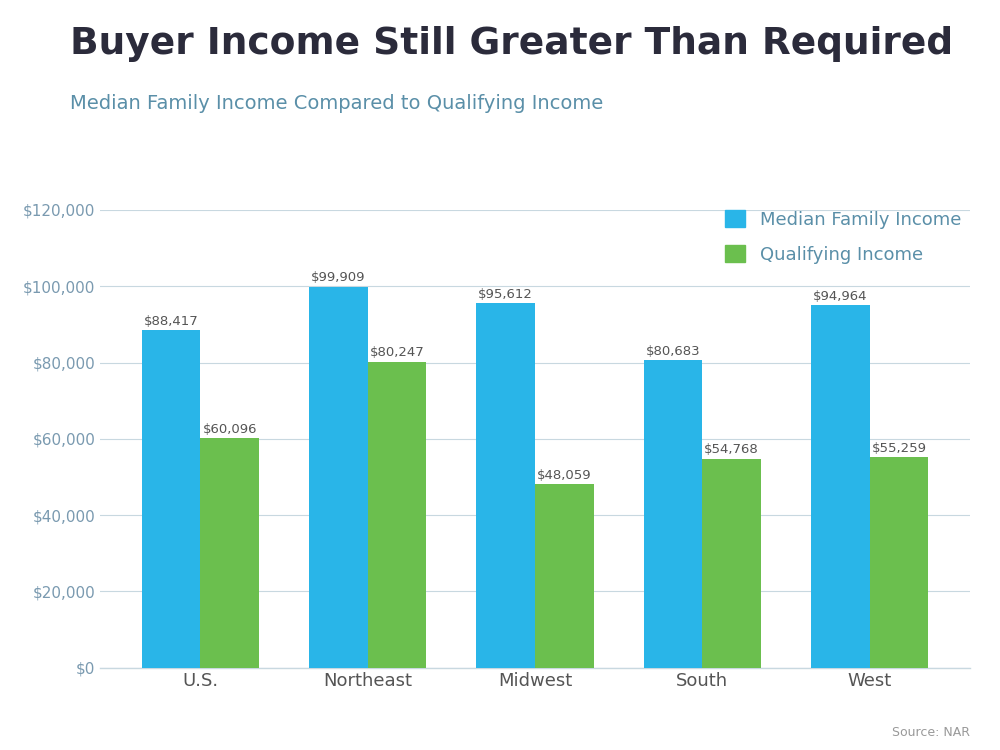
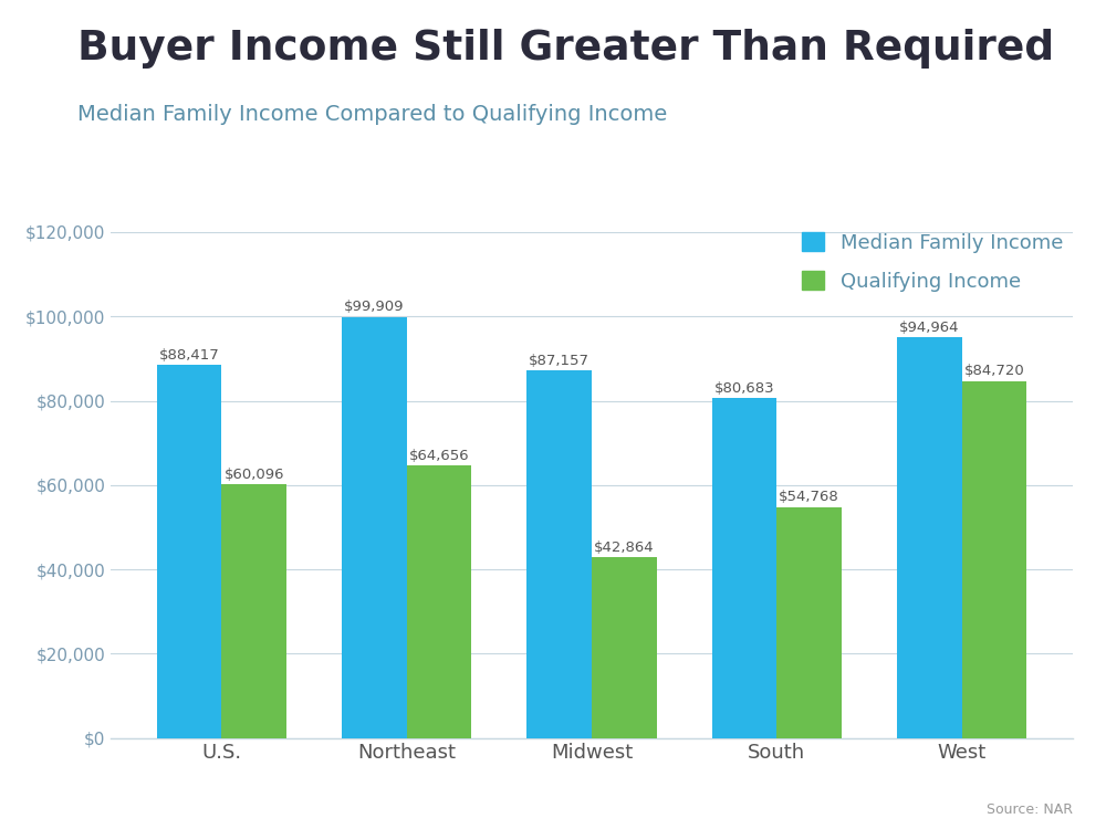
Qualifying Income/Northeast: $80,247 -> $64,656
Median Family Income/Midwest: $95,612 -> $87,157
Qualifying Income/Midwest: $48,059 -> $42,864
Qualifying Income/West: $55,259 -> $84,720
